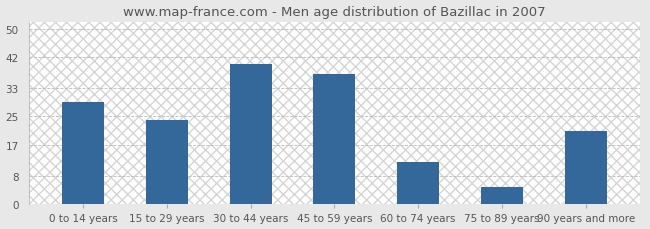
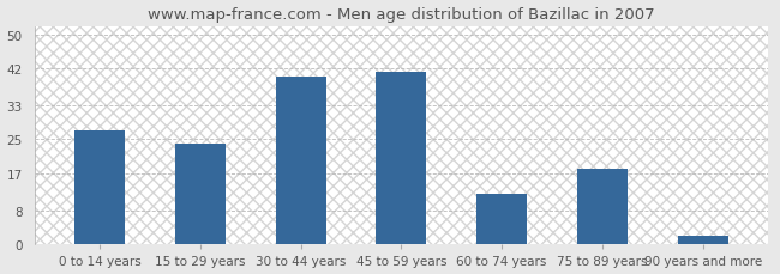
0 to 14 years: 29 -> 27
45 to 59 years: 37 -> 41
75 to 89 years: 5 -> 18
90 years and more: 21 -> 2
